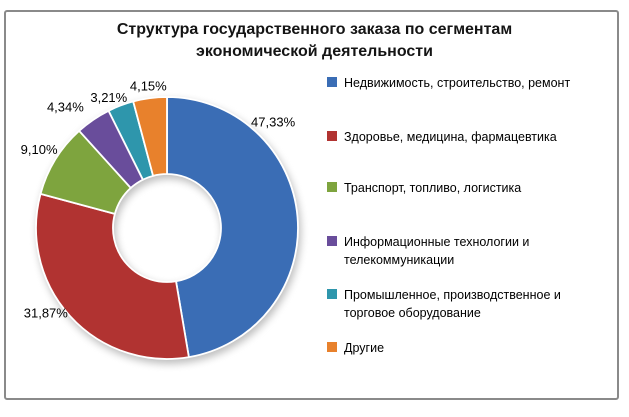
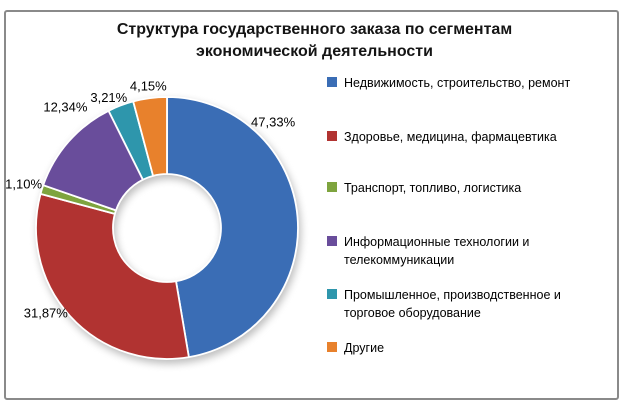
Транспорт, топливо, логистика: 9,10% -> 1,10%
Информационные технологии и телекоммуникации: 4,34% -> 12,34%
